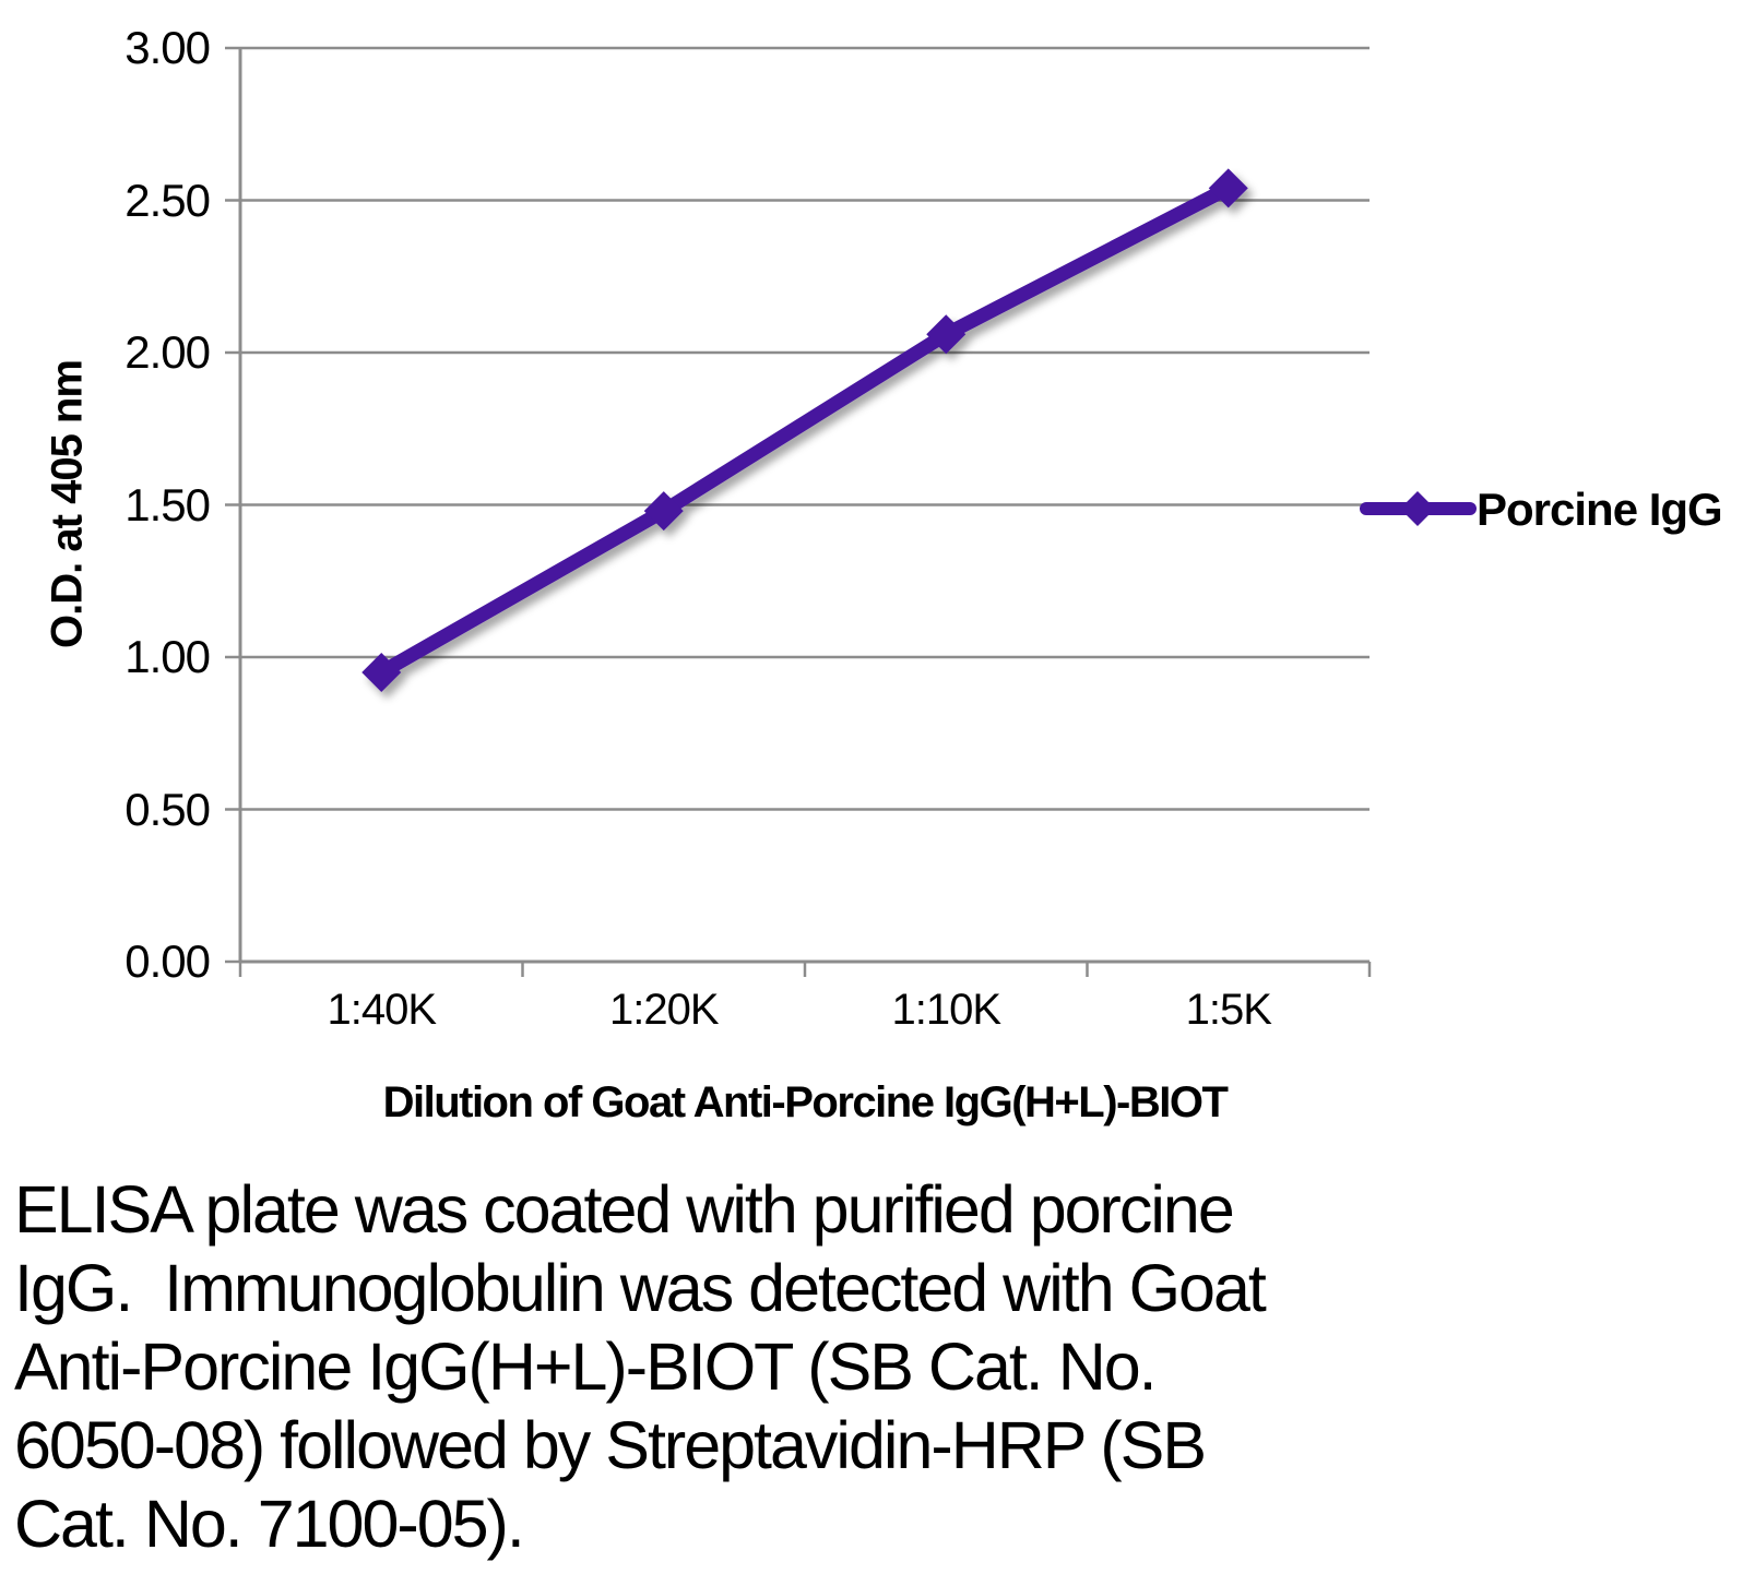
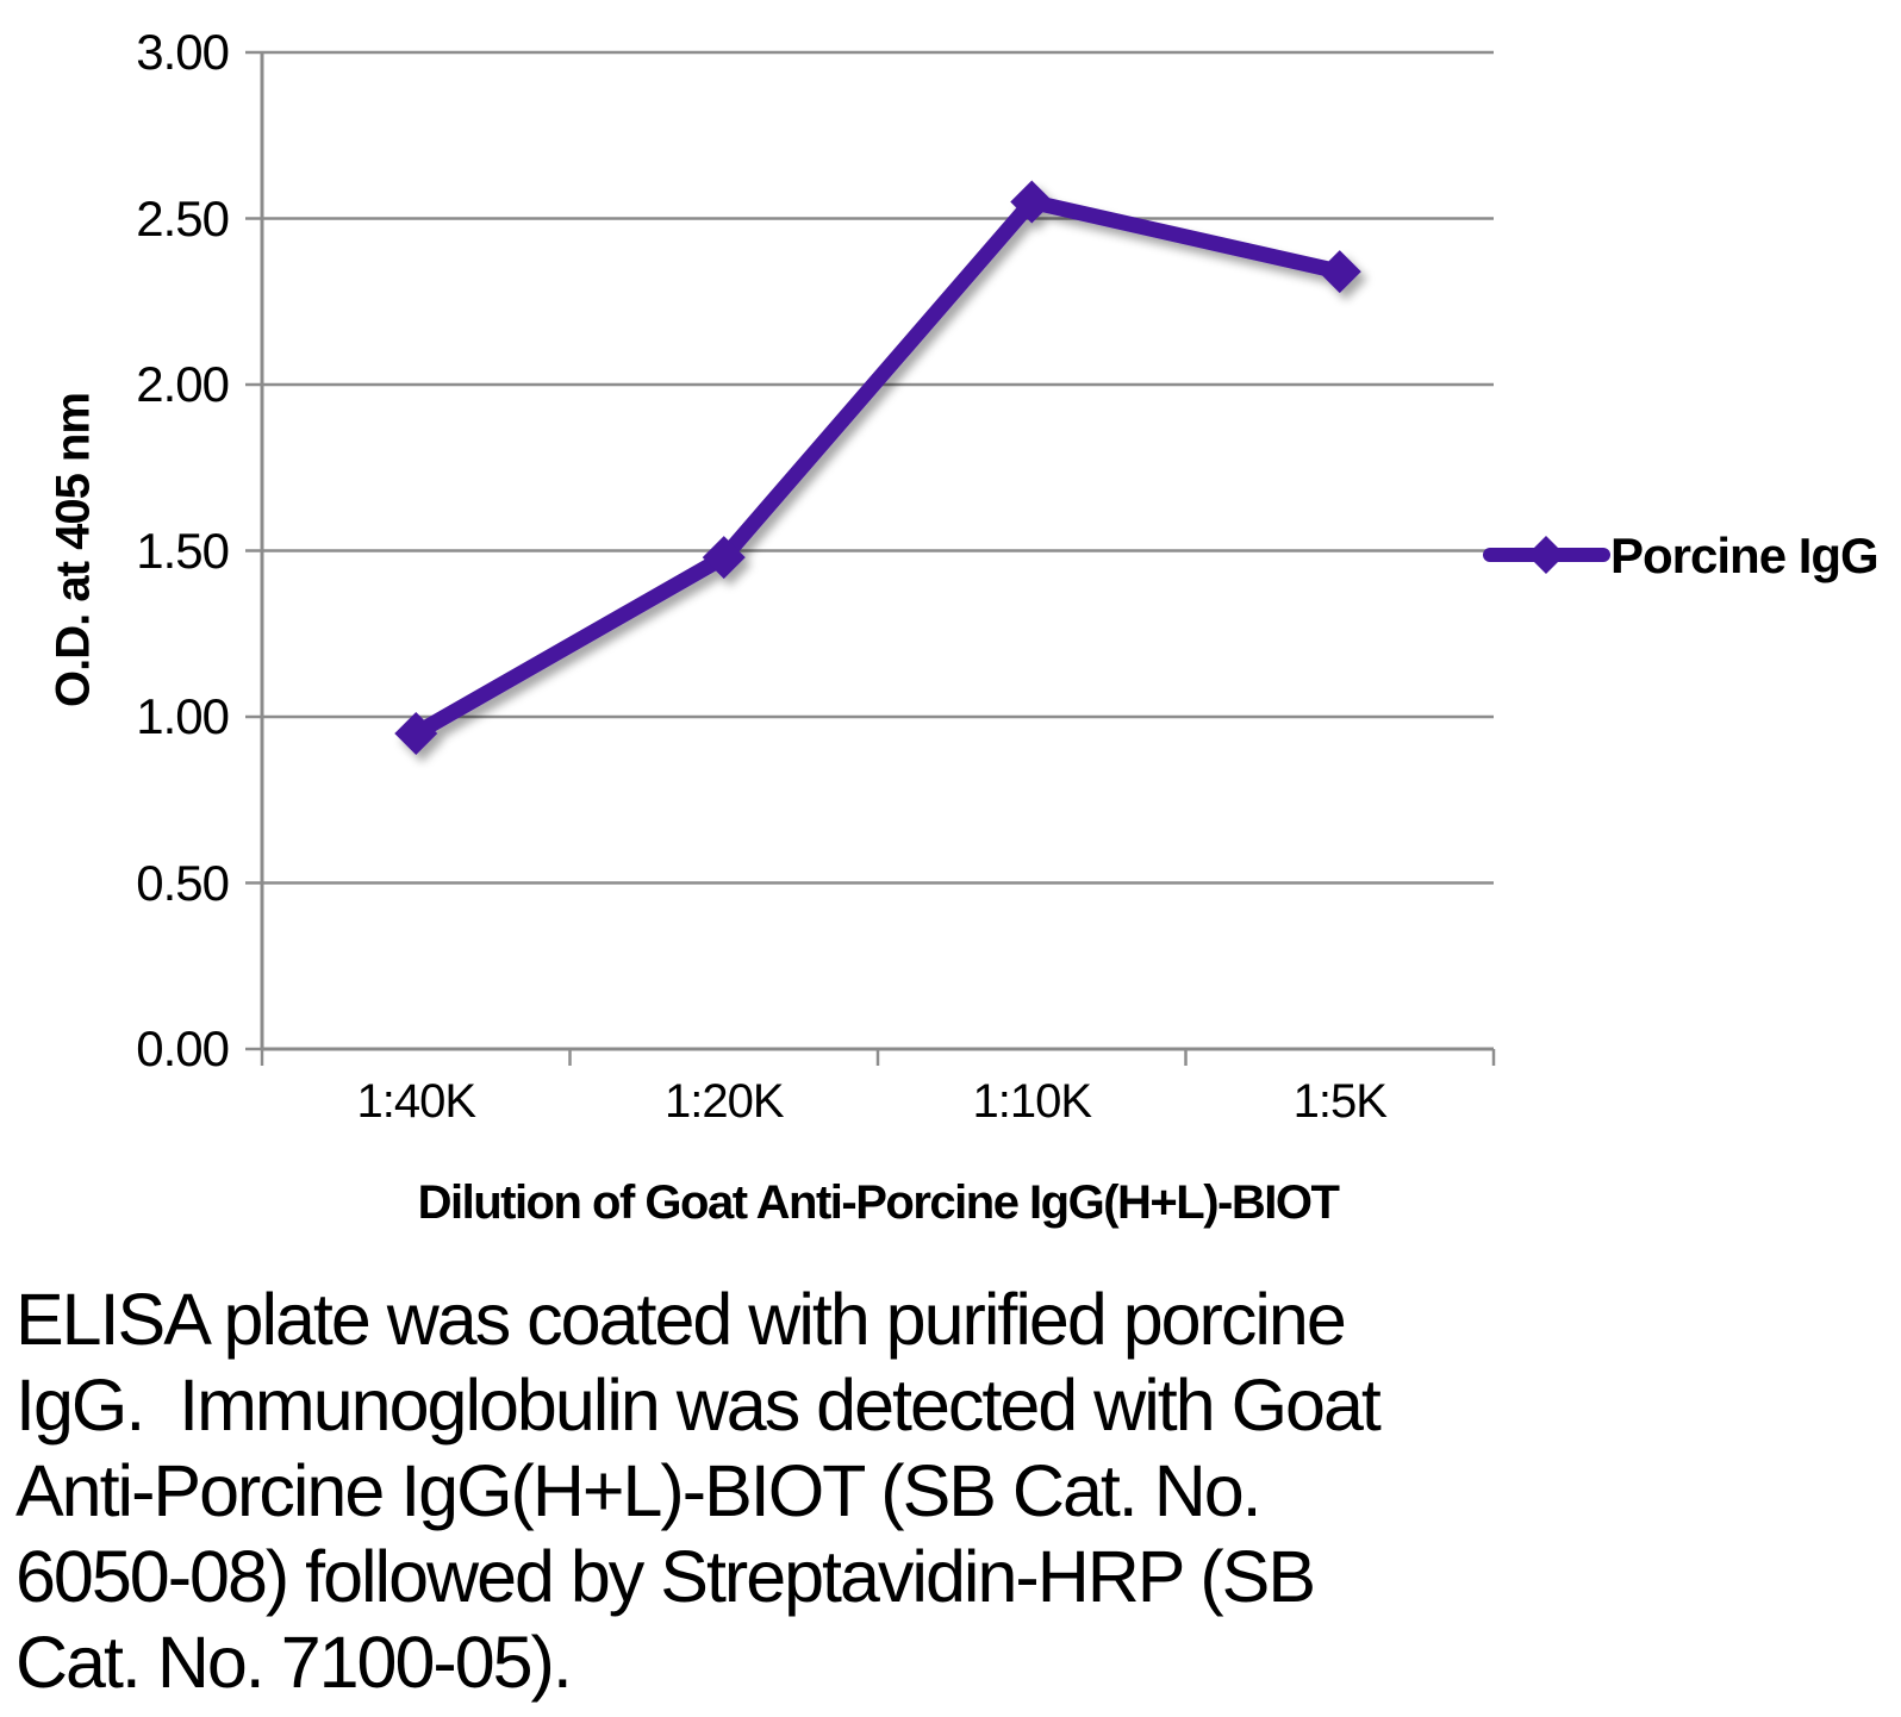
1:10K: 2.06 -> 2.55
1:5K: 2.54 -> 2.34
